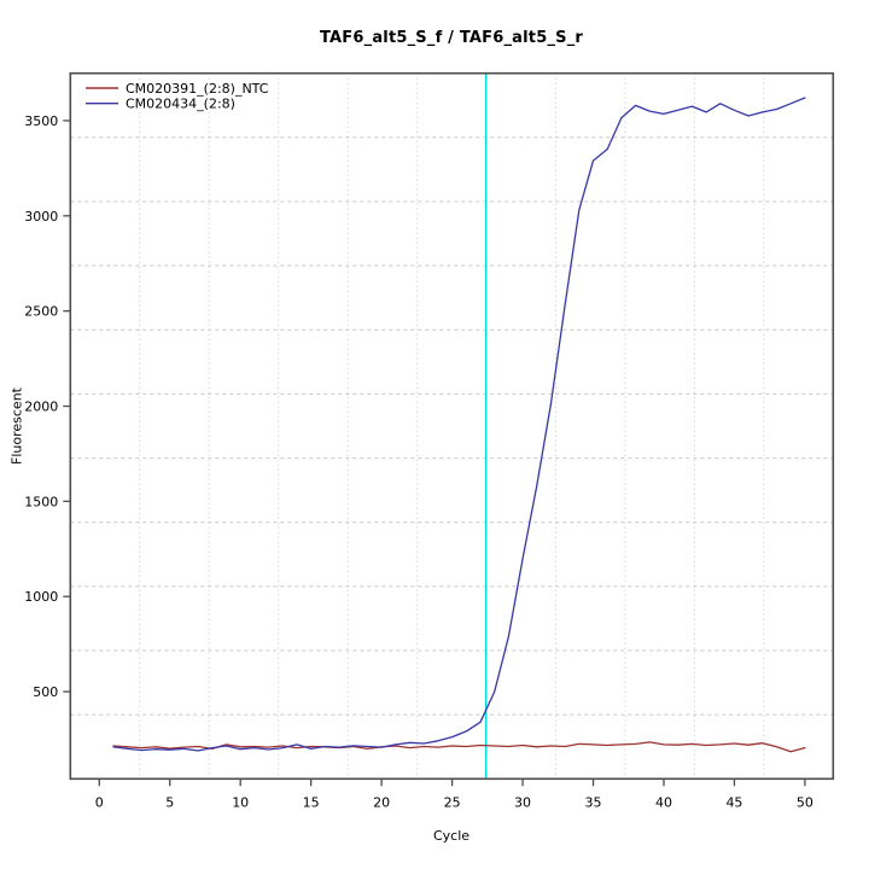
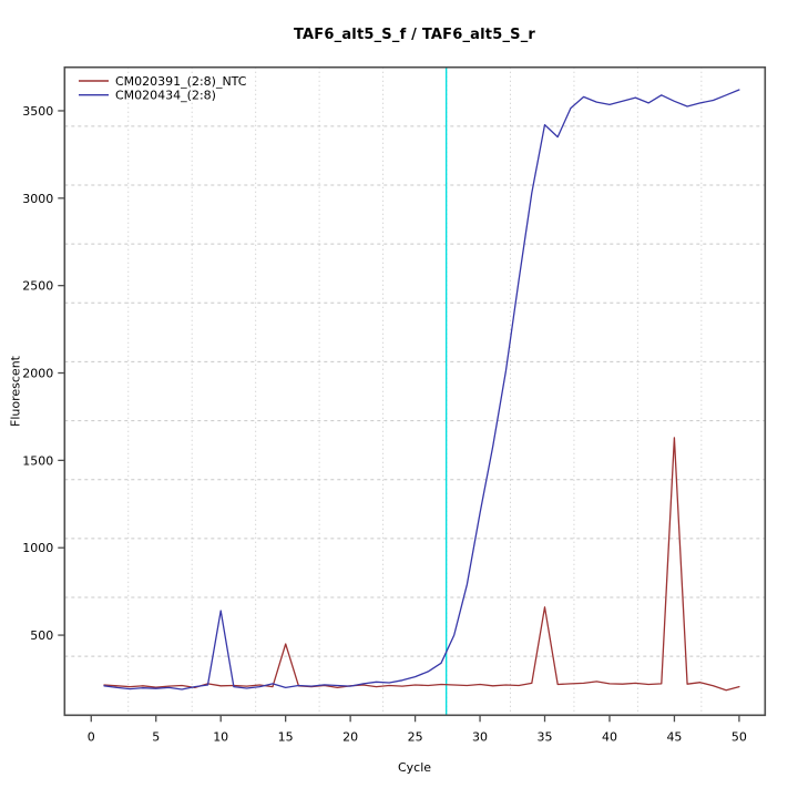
CM020434_(2:8)/10: 200 -> 640
CM020391_(2:8)_NTC/15: 210 -> 450
CM020391_(2:8)_NTC/35: 220 -> 660
CM020434_(2:8)/35: 3290 -> 3420
CM020391_(2:8)_NTC/45: 230 -> 1630
